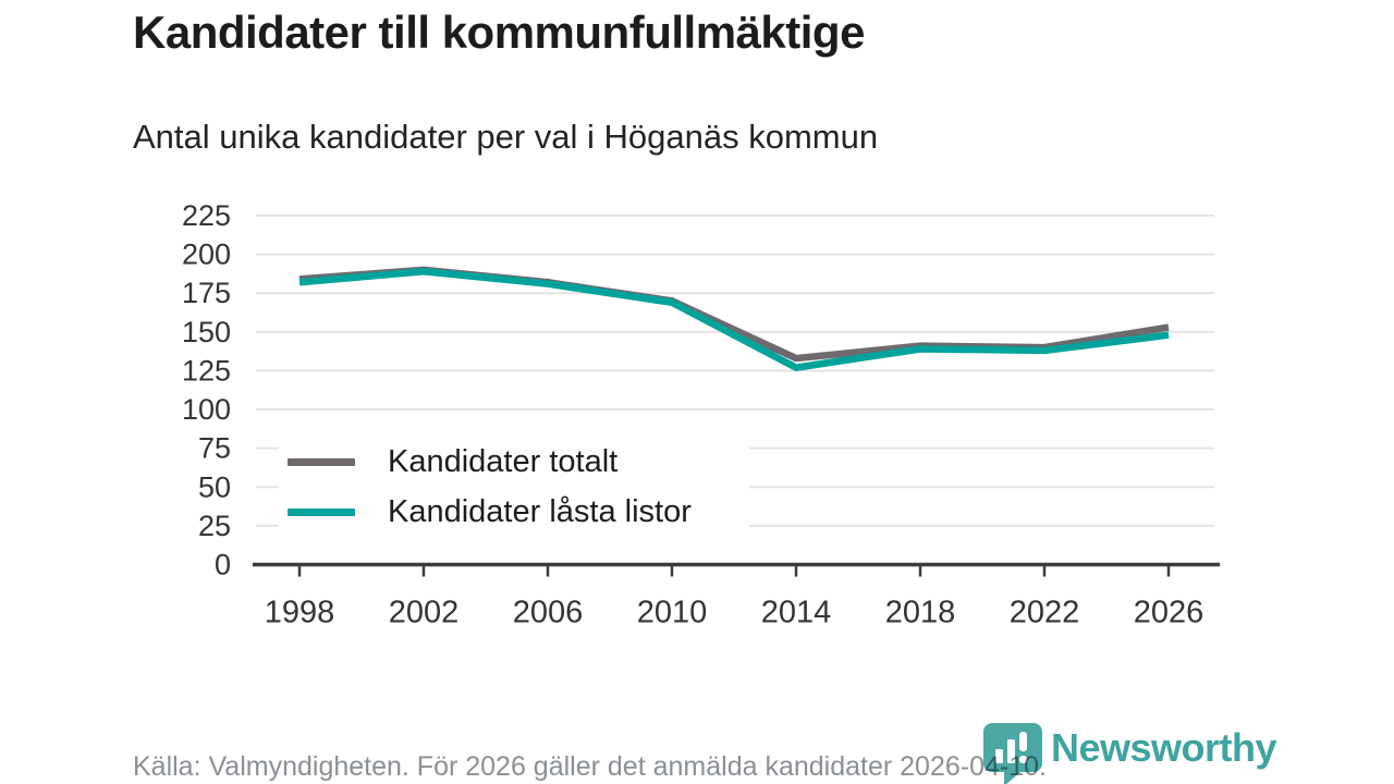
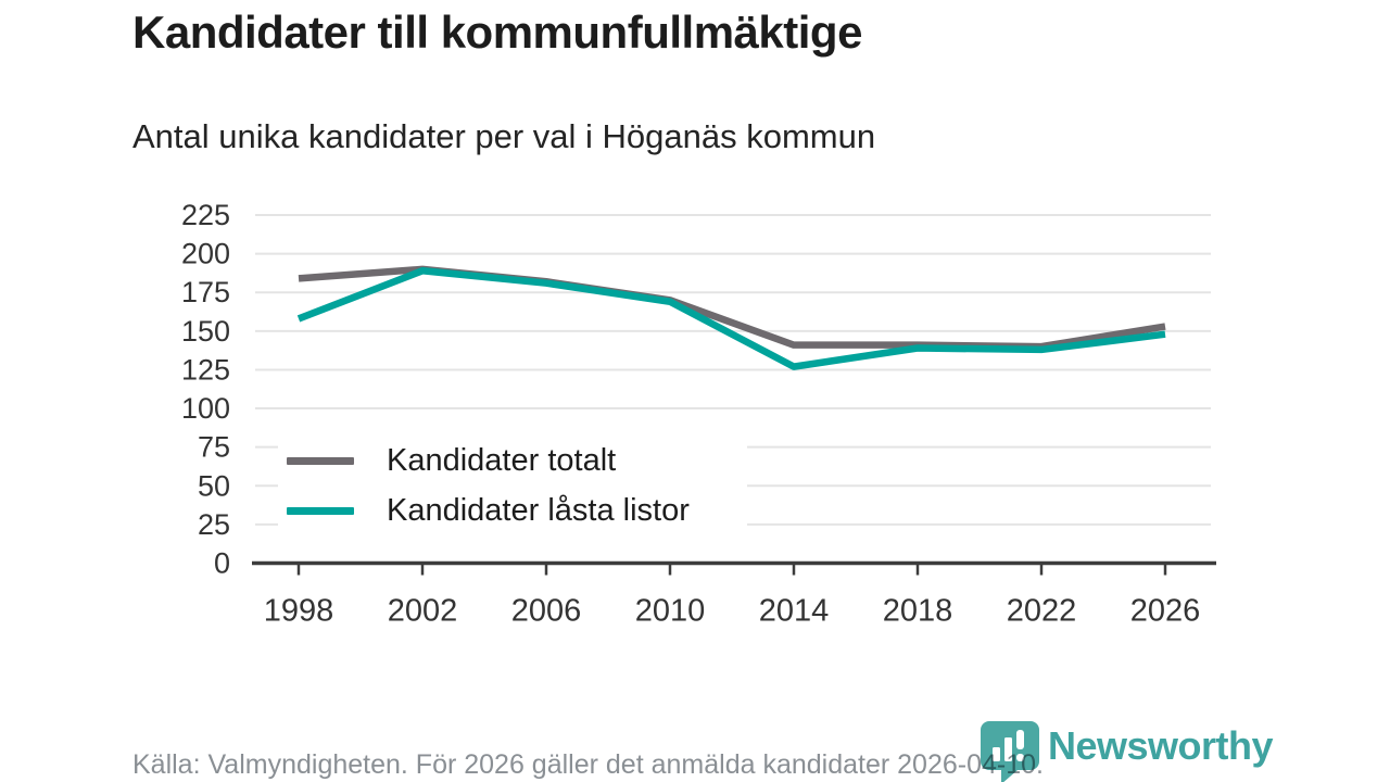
Kandidater låsta listor/1998: 182 -> 158
Kandidater totalt/2014: 133 -> 141
